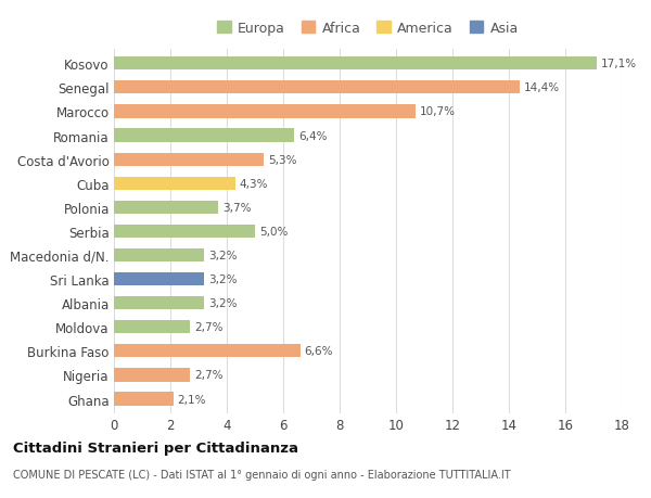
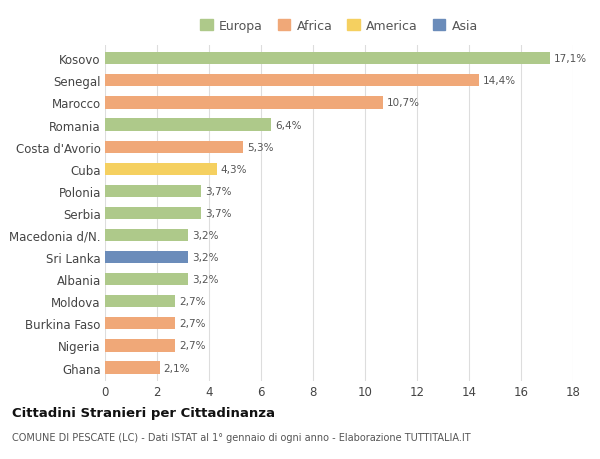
Serbia: 5,0% -> 3,7%
Burkina Faso: 6,6% -> 2,7%
